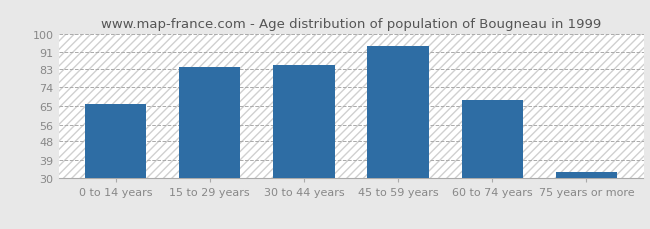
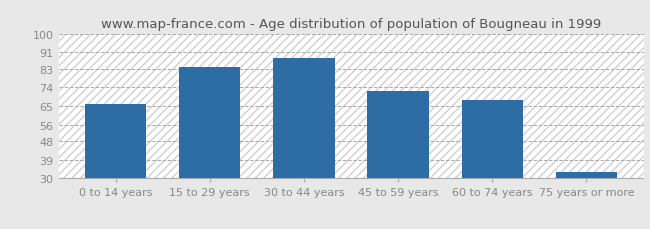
30 to 44 years: 85 -> 88
45 to 59 years: 94 -> 72
